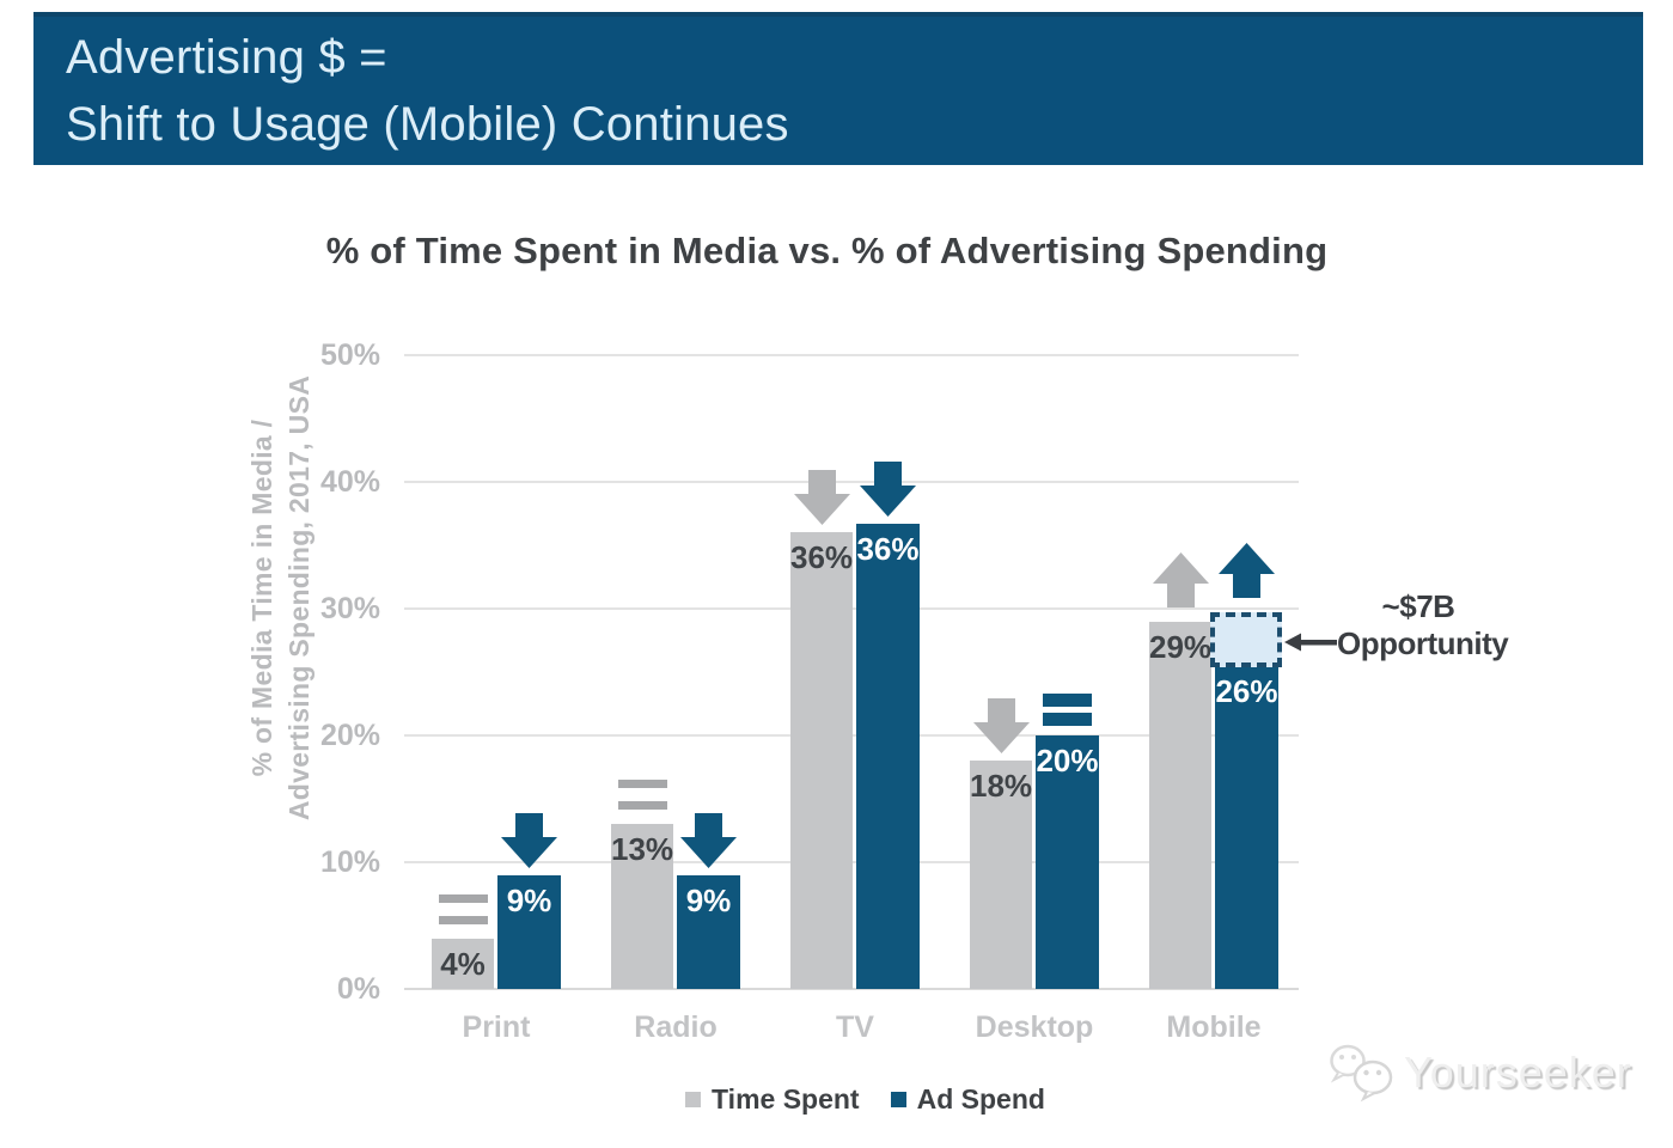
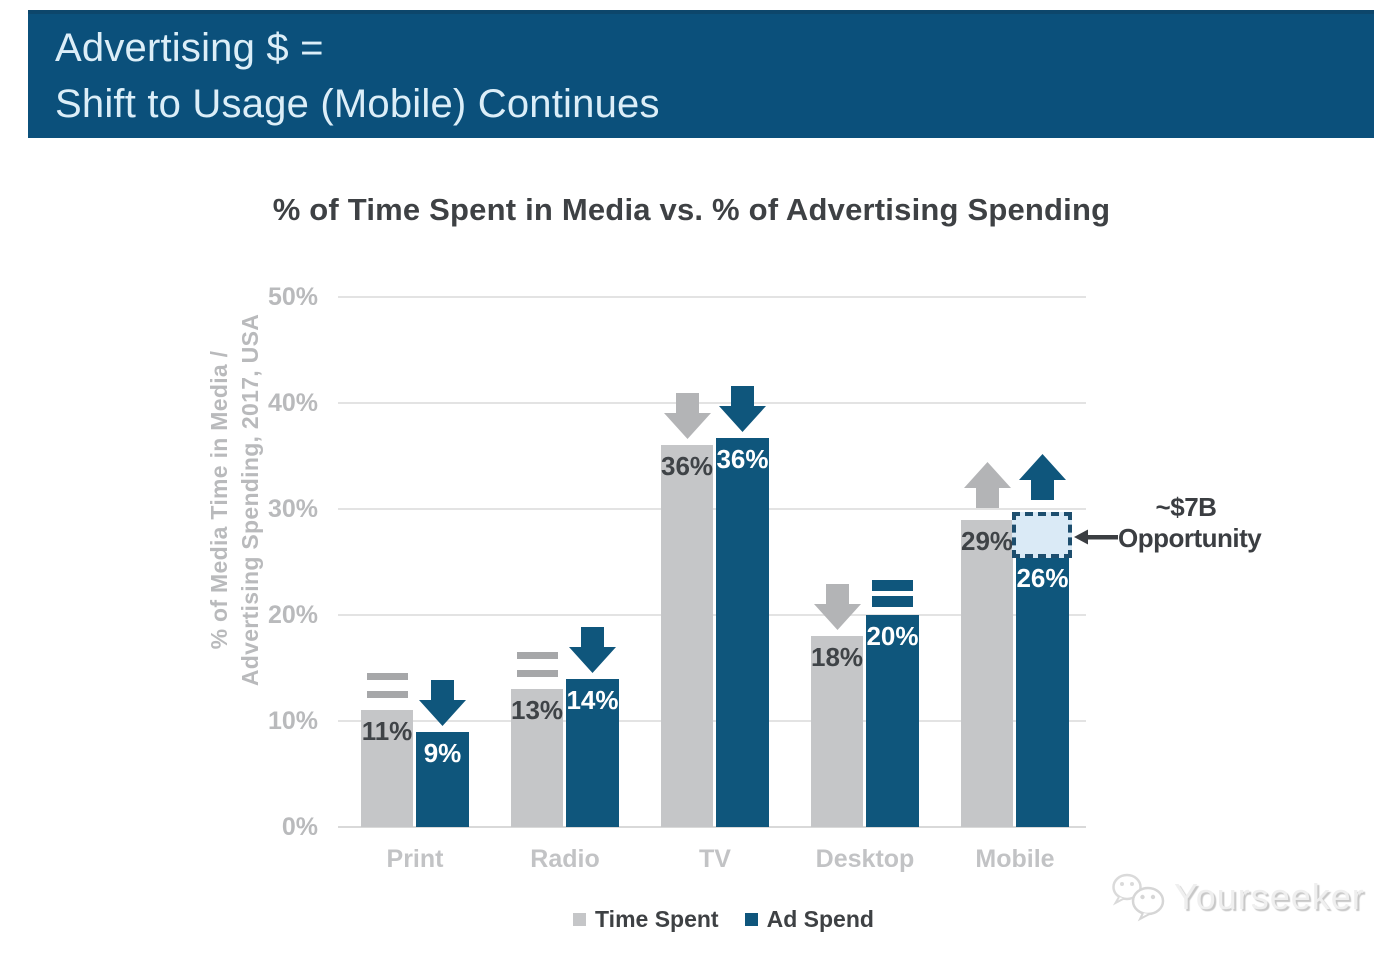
Time Spent/Print: 4% -> 11%
Ad Spend/Radio: 9% -> 14%
